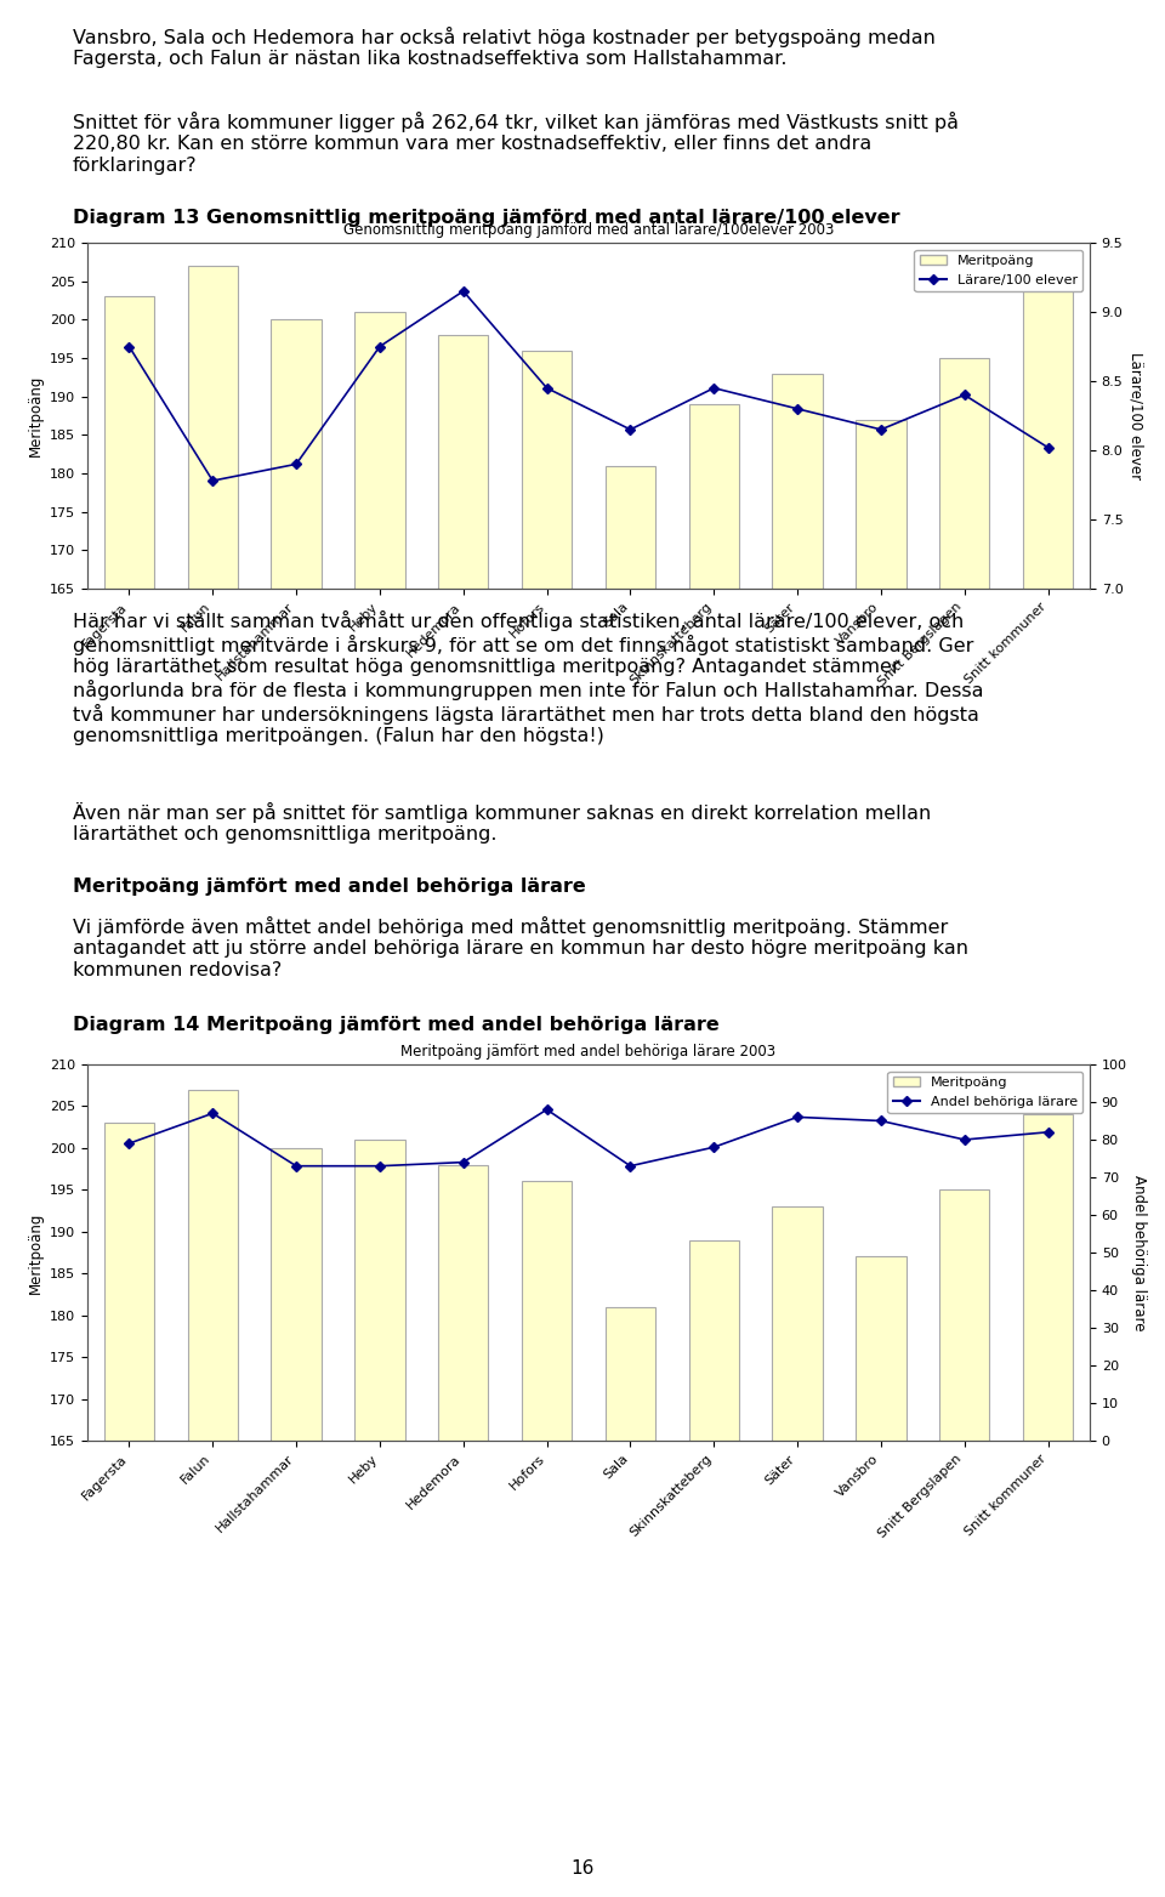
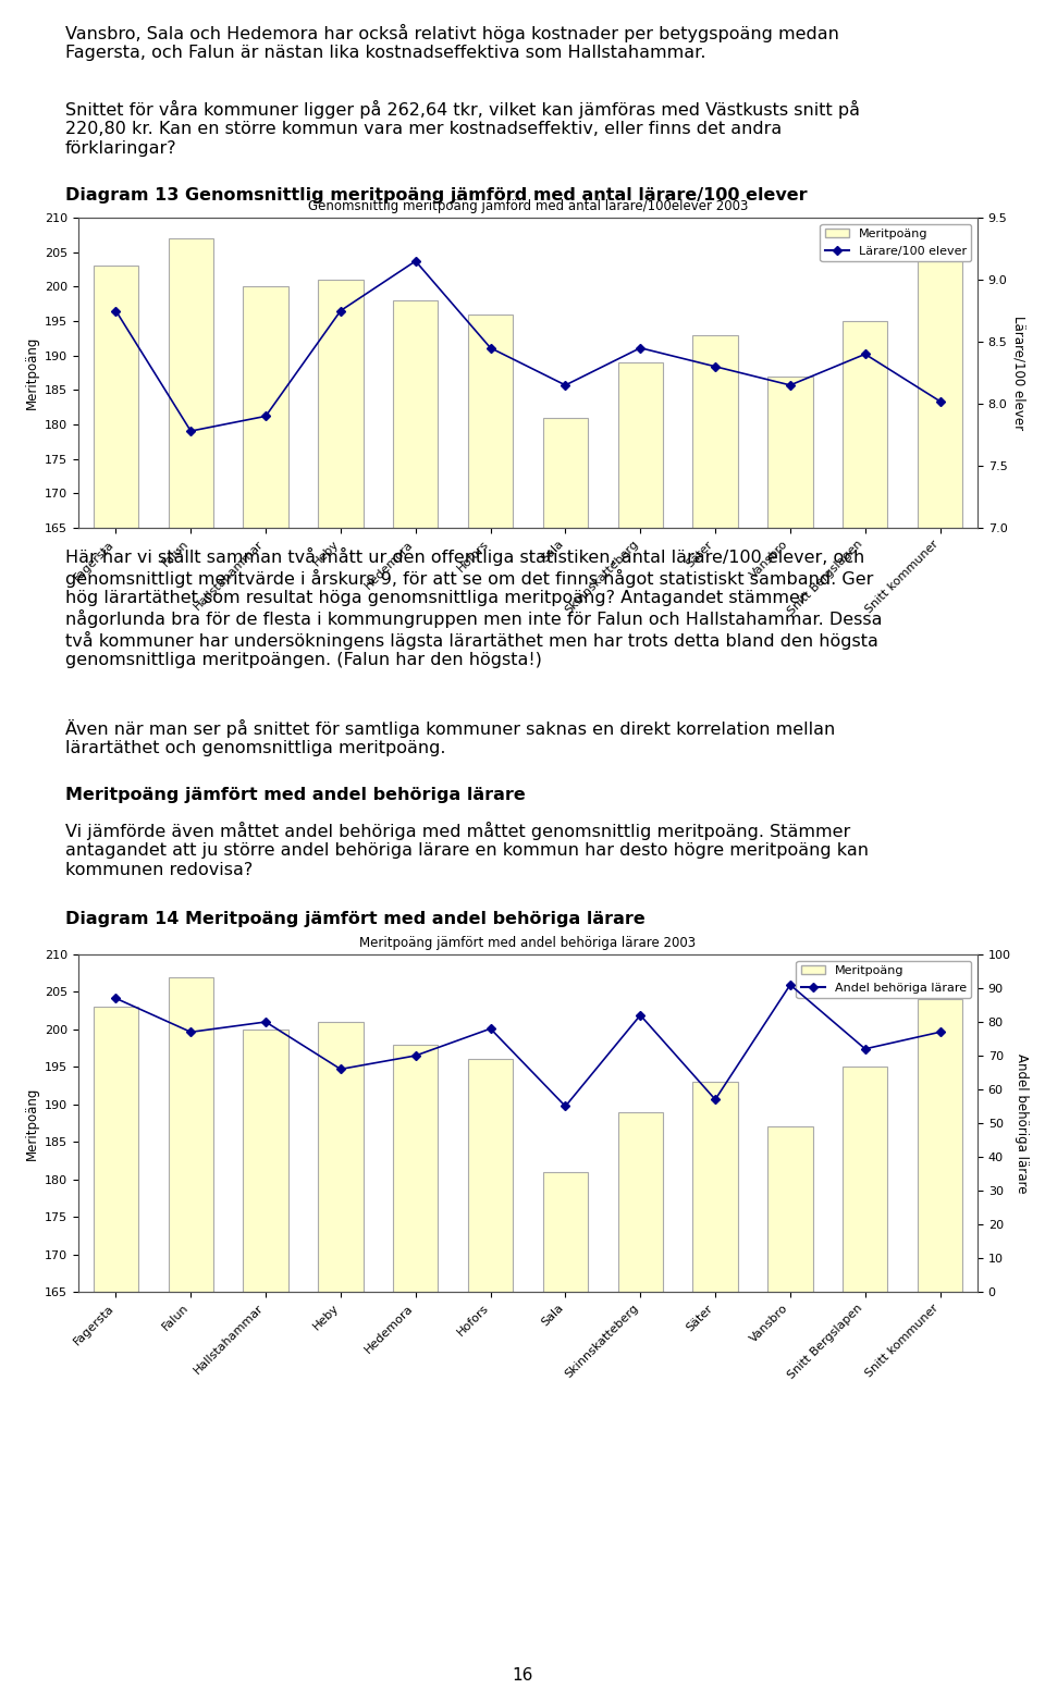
Meritpoäng jämfört med andel behöriga lärare 2003/Andel behöriga lärare/Fagersta: 79 -> 87
Meritpoäng jämfört med andel behöriga lärare 2003/Andel behöriga lärare/Falun: 87 -> 77
Meritpoäng jämfört med andel behöriga lärare 2003/Andel behöriga lärare/Hallstahammar: 73 -> 80
Meritpoäng jämfört med andel behöriga lärare 2003/Andel behöriga lärare/Heby: 73 -> 66
Meritpoäng jämfört med andel behöriga lärare 2003/Andel behöriga lärare/Hedemora: 74 -> 70
Meritpoäng jämfört med andel behöriga lärare 2003/Andel behöriga lärare/Hofors: 88 -> 78
Meritpoäng jämfört med andel behöriga lärare 2003/Andel behöriga lärare/Sala: 73 -> 55
Meritpoäng jämfört med andel behöriga lärare 2003/Andel behöriga lärare/Skinnskatteberg: 78 -> 82
Meritpoäng jämfört med andel behöriga lärare 2003/Andel behöriga lärare/Säter: 86 -> 57
Meritpoäng jämfört med andel behöriga lärare 2003/Andel behöriga lärare/Vansbro: 85 -> 91
Meritpoäng jämfört med andel behöriga lärare 2003/Andel behöriga lärare/Snitt Bergslapen: 80 -> 72
Meritpoäng jämfört med andel behöriga lärare 2003/Andel behöriga lärare/Snitt kommuner: 82 -> 77
